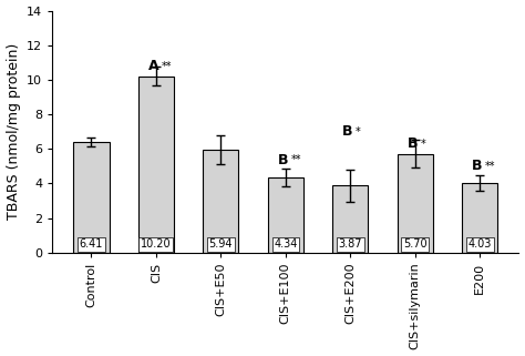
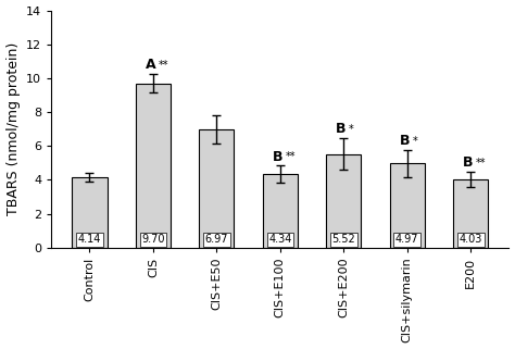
Control: 6.41 -> 4.14
CIS: 10.20 -> 9.70
CIS+E50: 5.94 -> 6.97
CIS+E200: 3.87 -> 5.52
CIS+silymarin: 5.70 -> 4.97
